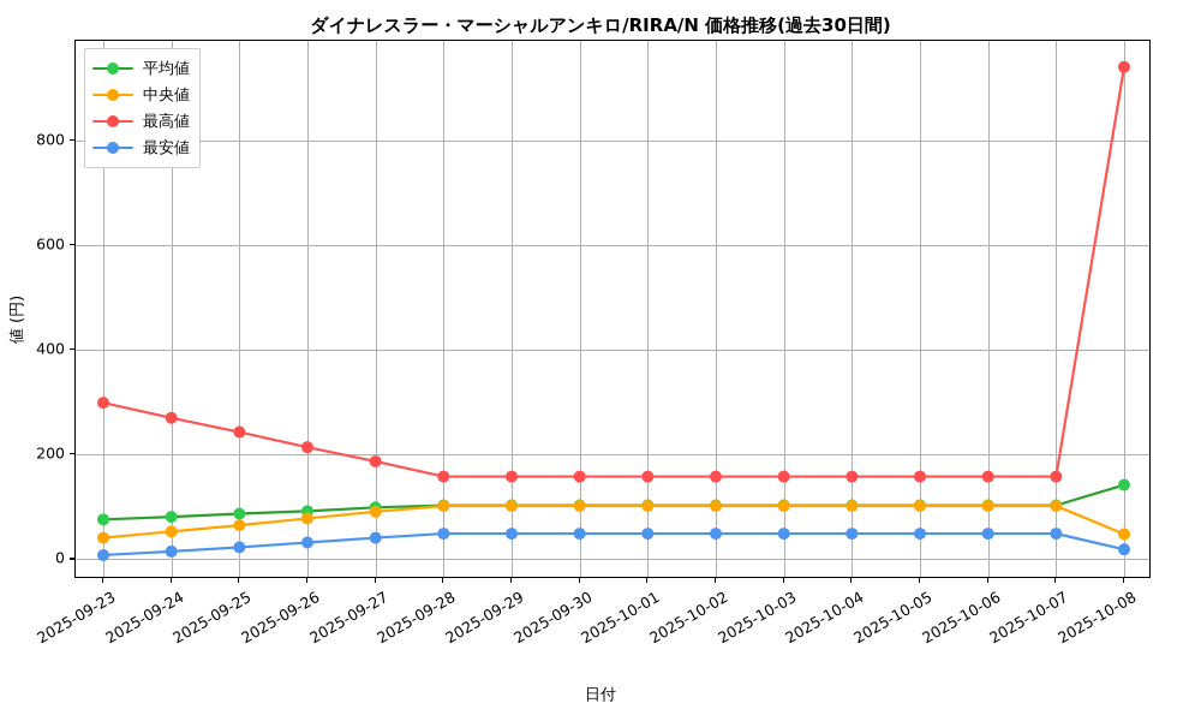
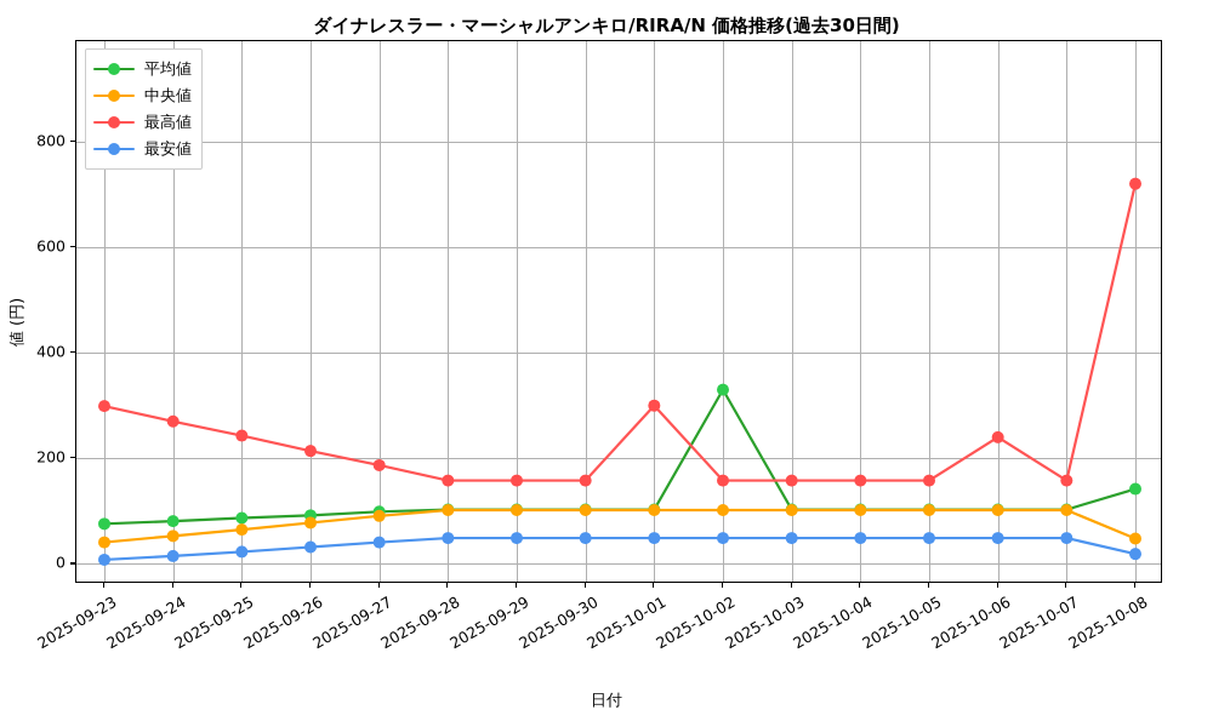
最高値/2025-10-01: 160 -> 300
平均値/2025-10-02: 100 -> 330
最高値/2025-10-06: 160 -> 240
最高値/2025-10-08: 940 -> 720
